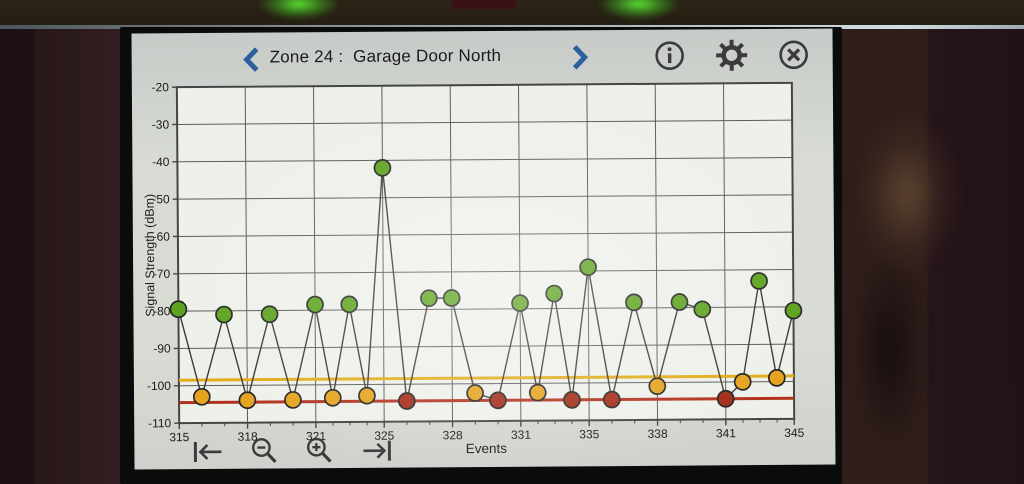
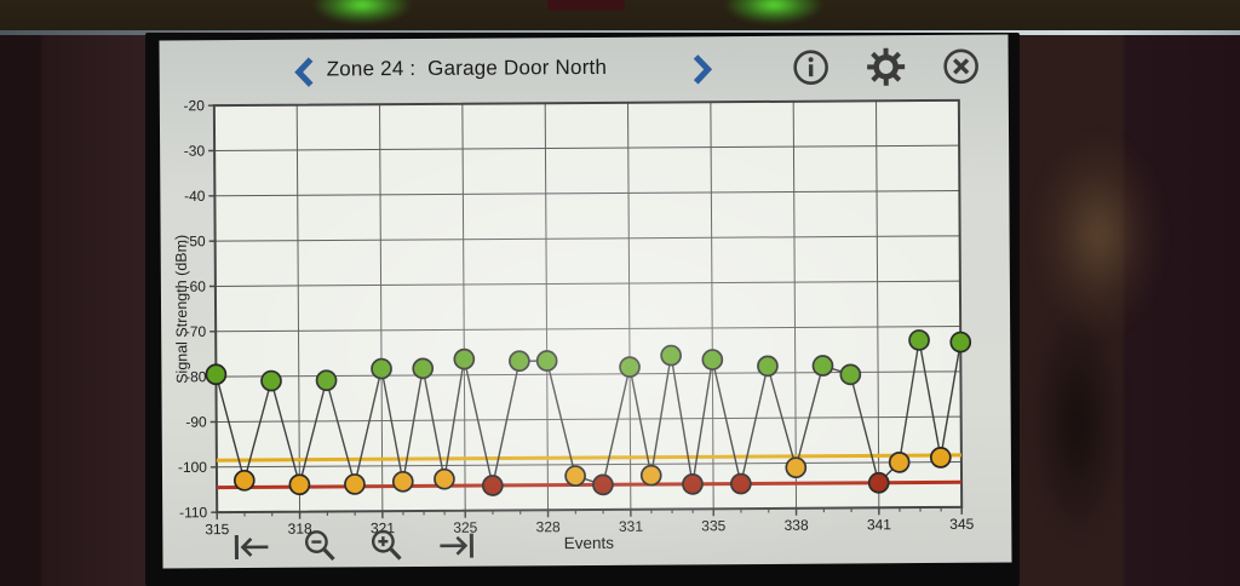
325: -42 -> -76
335: -69 -> -77
345: -81 -> -74
